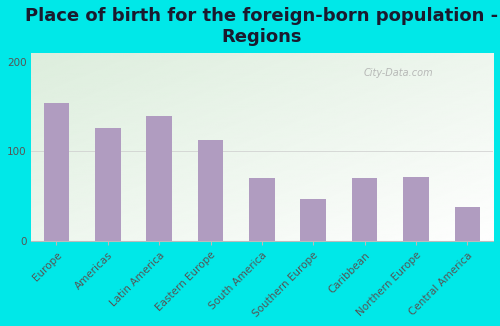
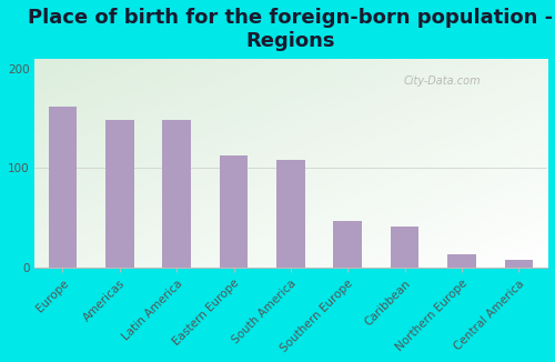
Europe: 154 -> 162
Americas: 126 -> 148
Latin America: 140 -> 149
South America: 70 -> 108
Caribbean: 70 -> 41
Northern Europe: 72 -> 13
Central America: 38 -> 8
